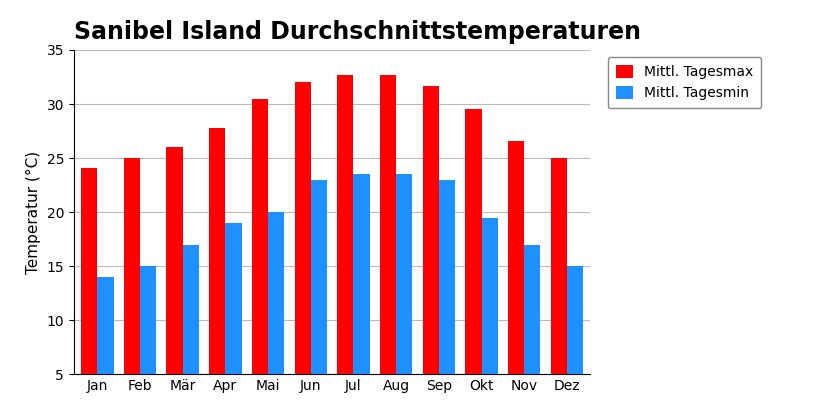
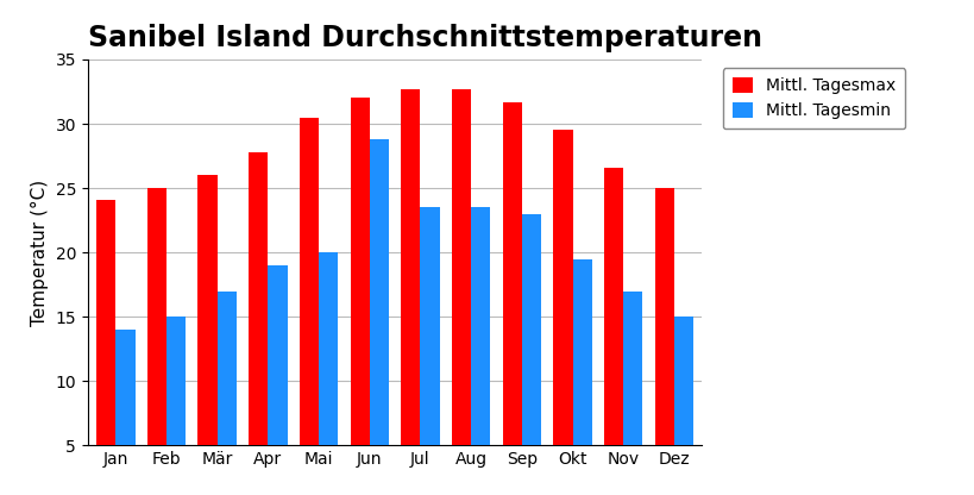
Mittl. Tagesmin/Jun: 23.0 -> 28.8
